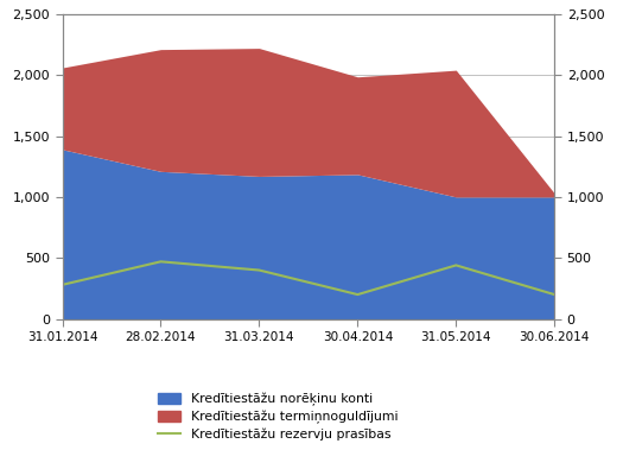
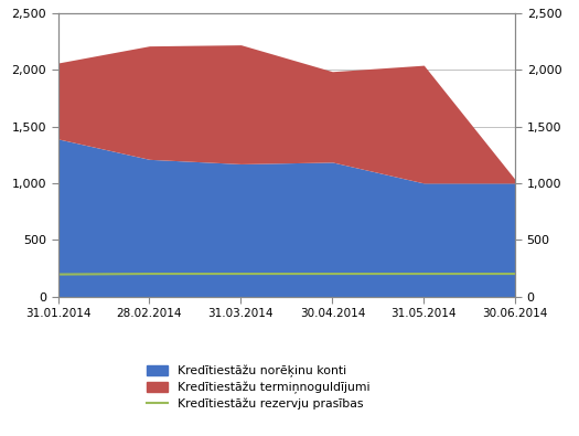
Kredītiestāžu rezervju prasības/31.01.2014: 280 -> 200
Kredītiestāžu rezervju prasības/28.02.2014: 470 -> 200
Kredītiestāžu rezervju prasības/31.03.2014: 400 -> 200
Kredītiestāžu rezervju prasības/31.05.2014: 440 -> 200
